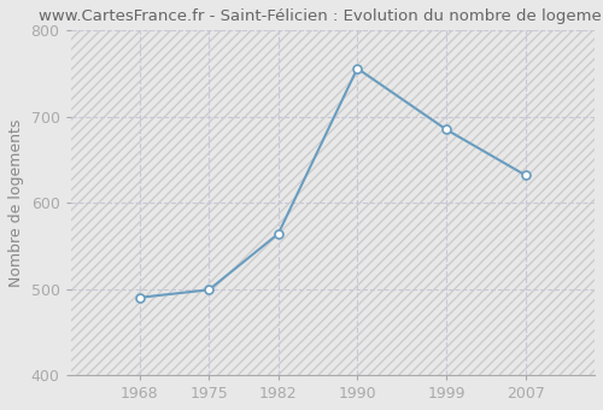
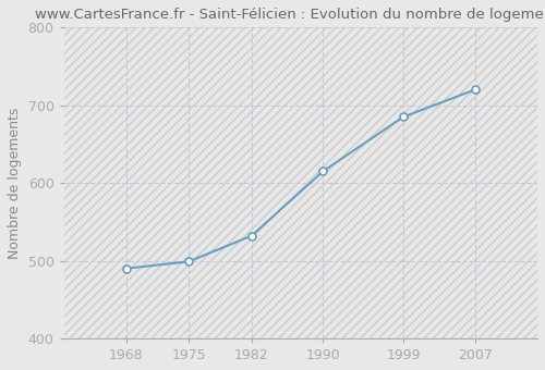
1982: 564 -> 532
1990: 756 -> 615
2007: 632 -> 720
